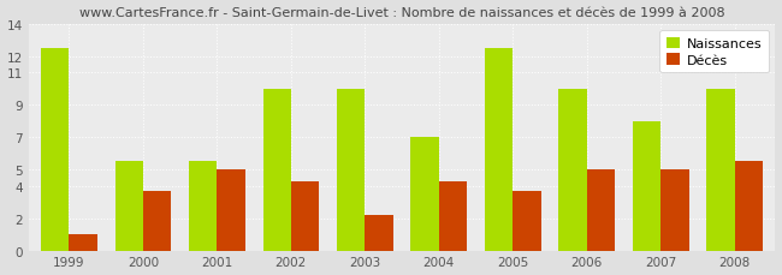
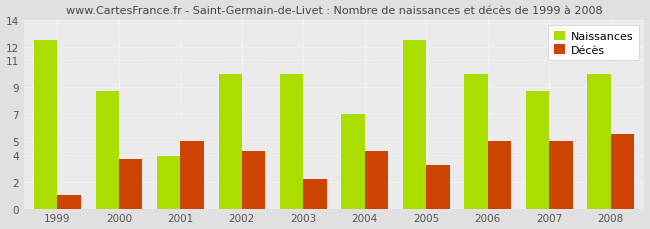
Naissances/2000: 5.5 -> 8.7
Naissances/2001: 5.5 -> 3.9
Décès/2005: 3.7 -> 3.2
Naissances/2007: 8.0 -> 8.7
